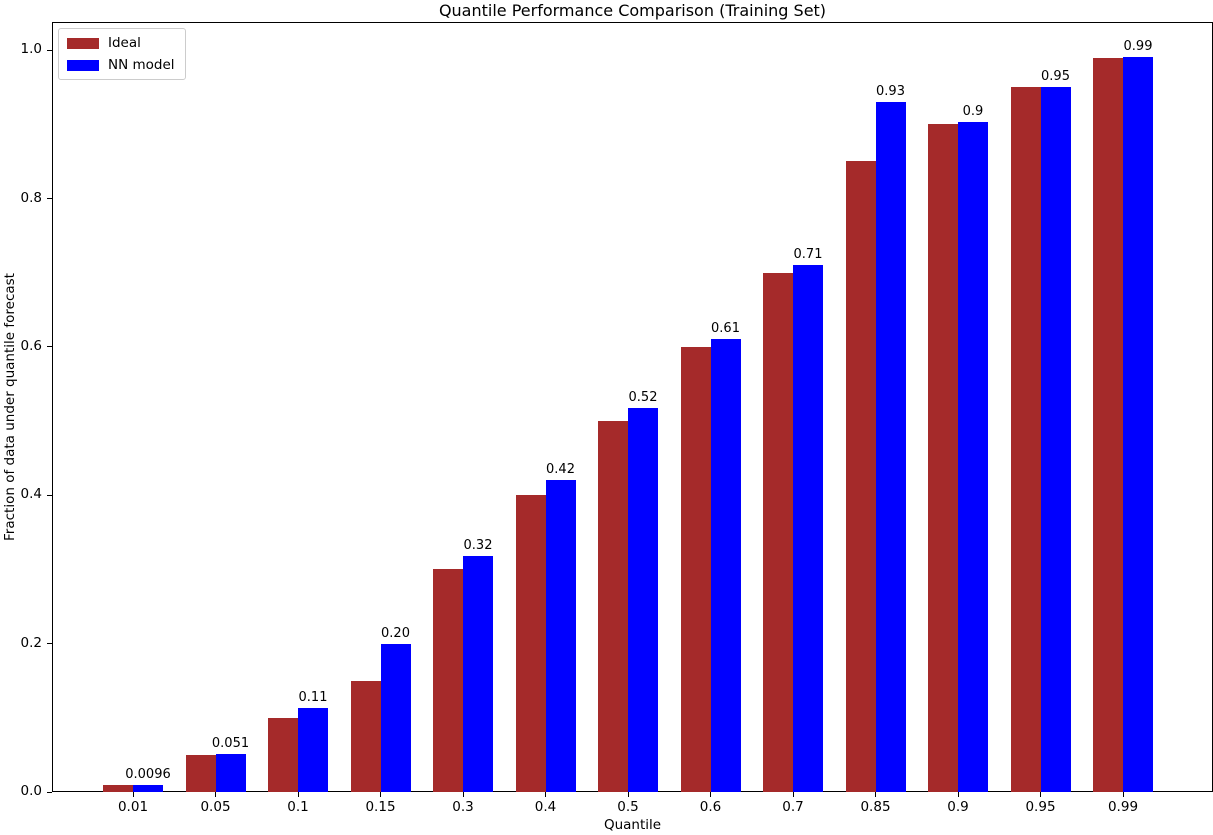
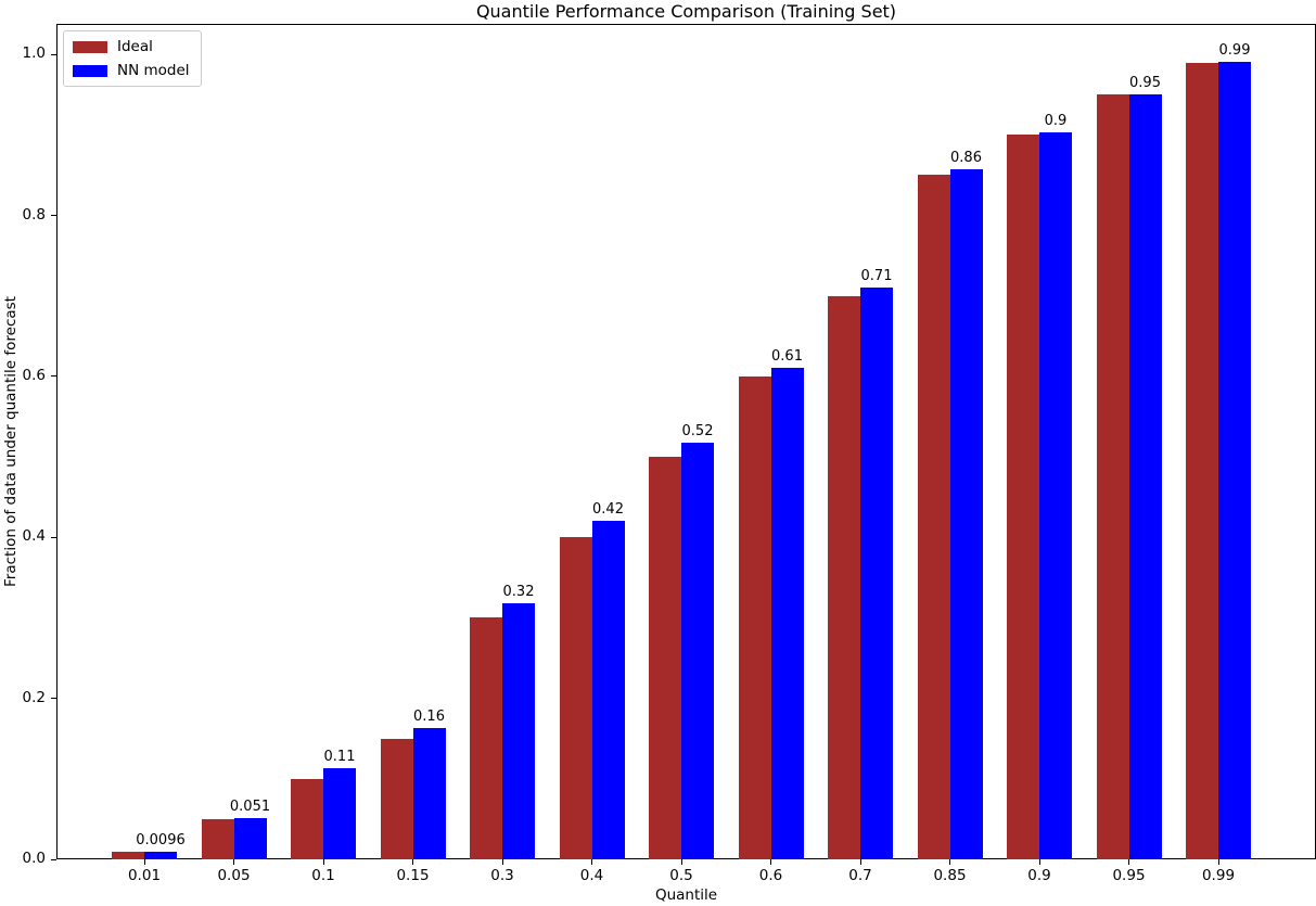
NN model/0.15: 0.20 -> 0.16
NN model/0.85: 0.93 -> 0.86
